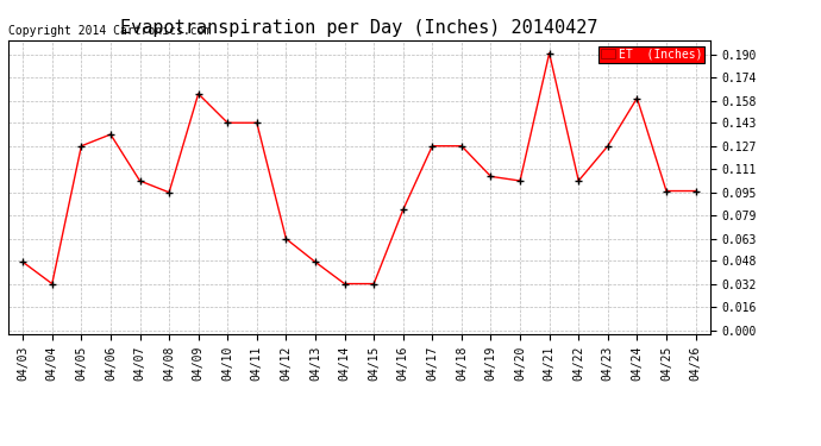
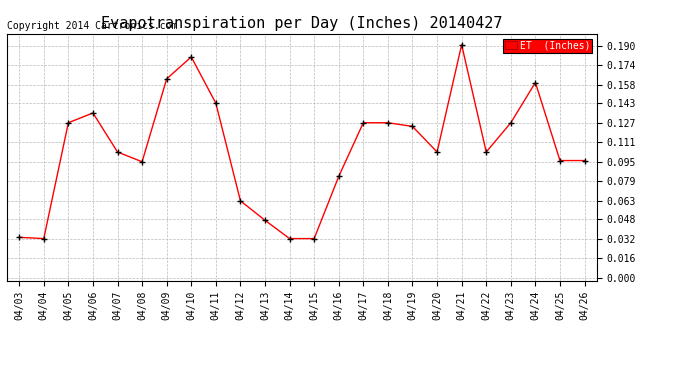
04/03: 0.047 -> 0.033
04/10: 0.143 -> 0.181
04/19: 0.106 -> 0.124
